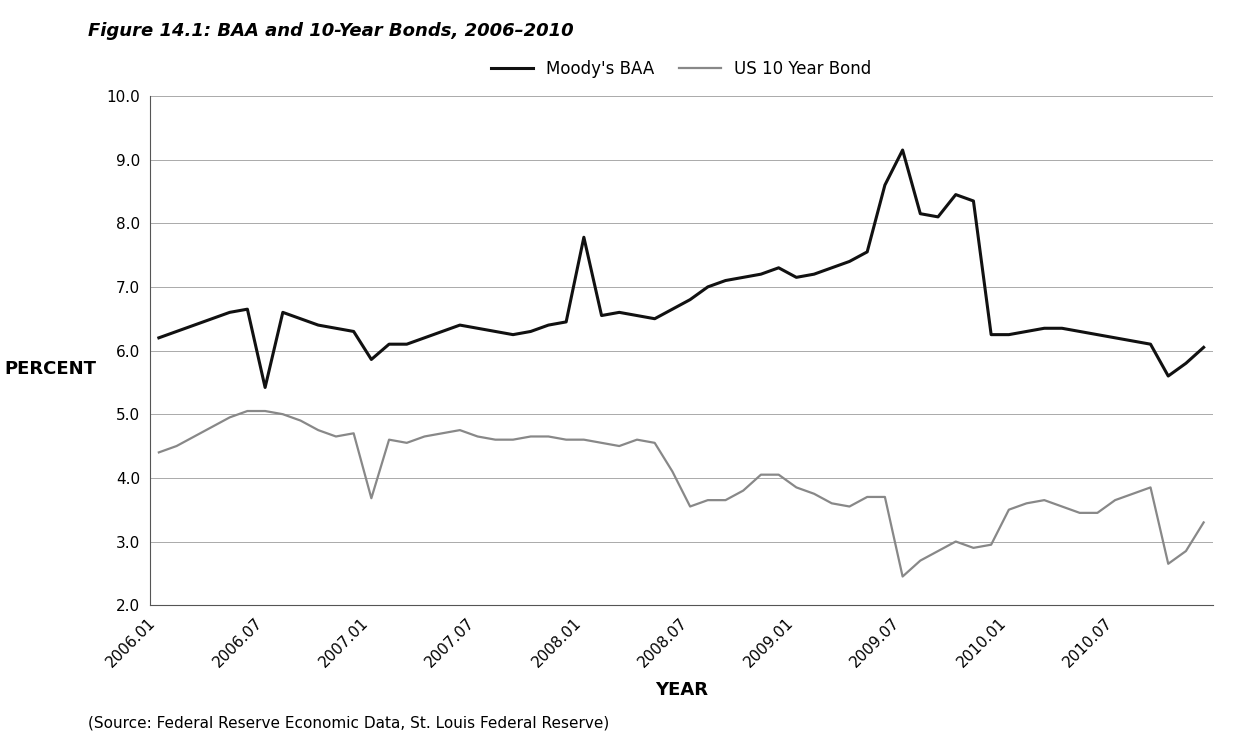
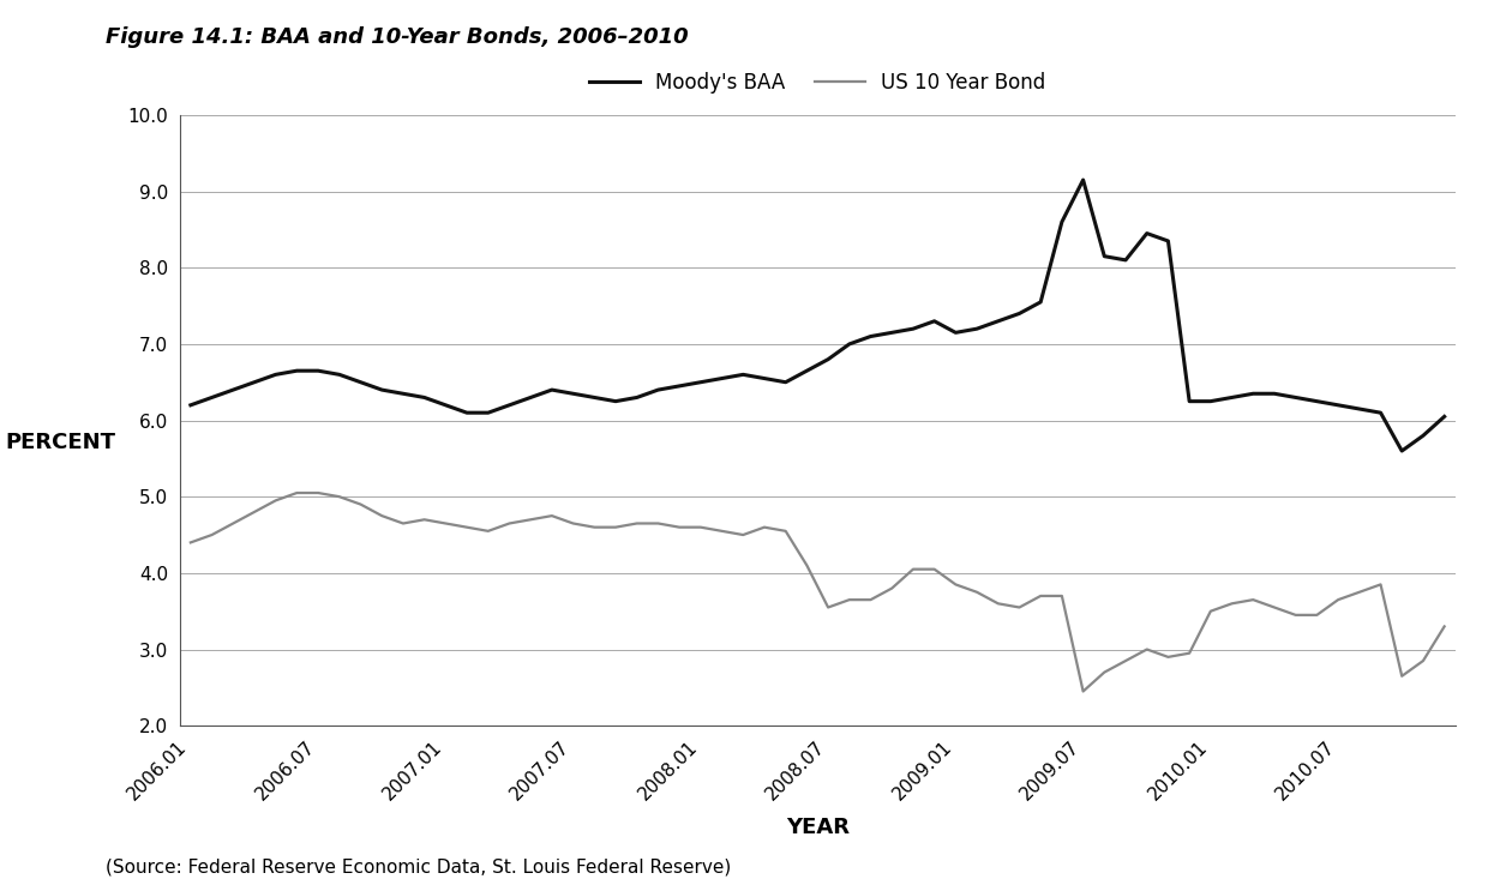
Moody's BAA/2006.07: 5.42 -> 6.65
Moody's BAA/2007.01: 5.86 -> 6.20
US 10 Year Bond/2007.01: 3.68 -> 4.65
Moody's BAA/2008.01: 7.78 -> 6.50
